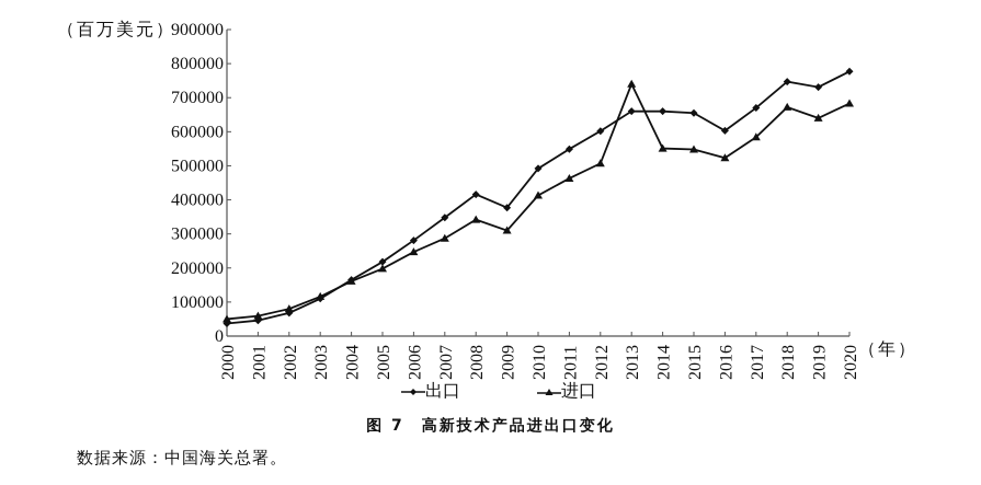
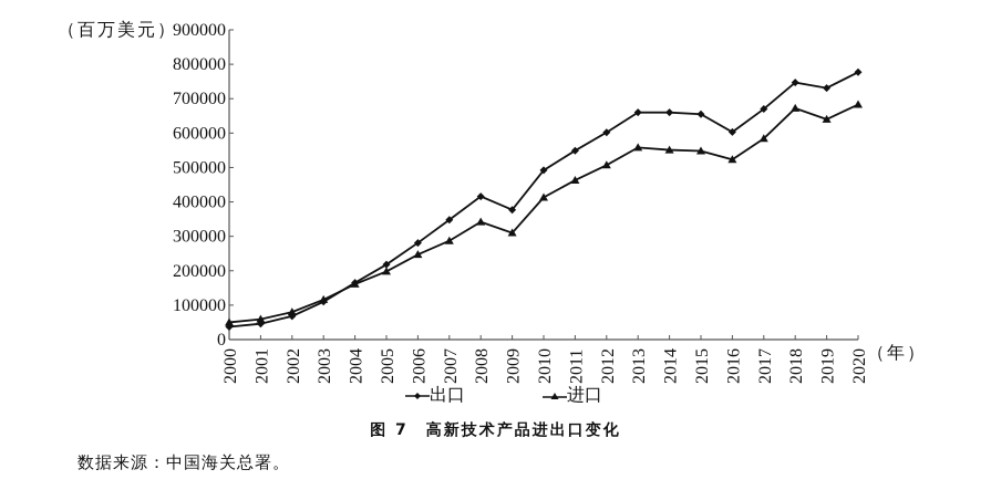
进口/2013: 740000 -> 560000
